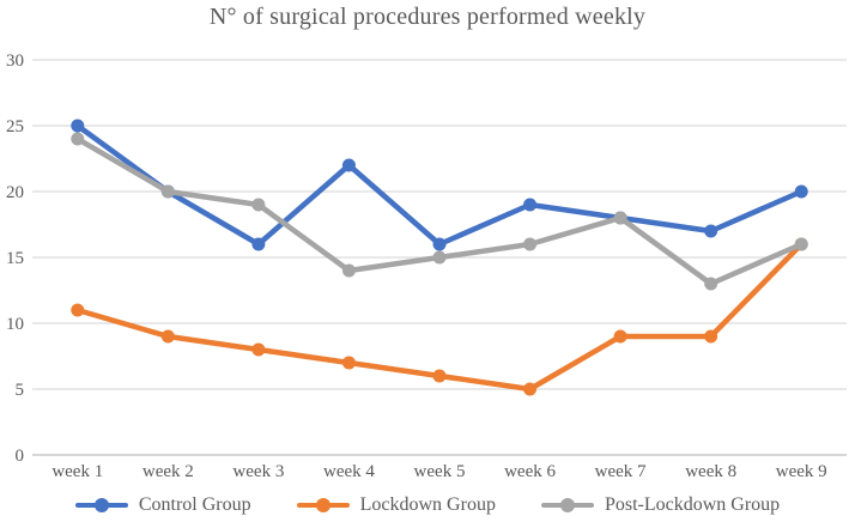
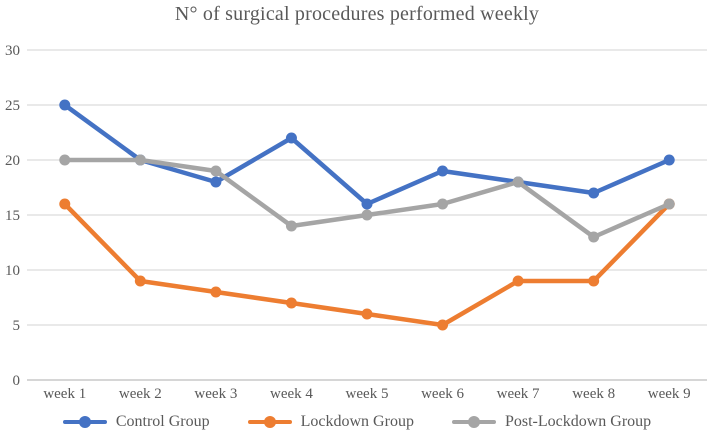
Lockdown Group/week 1: 11 -> 16
Post-Lockdown Group/week 1: 24 -> 20
Control Group/week 3: 16 -> 18
